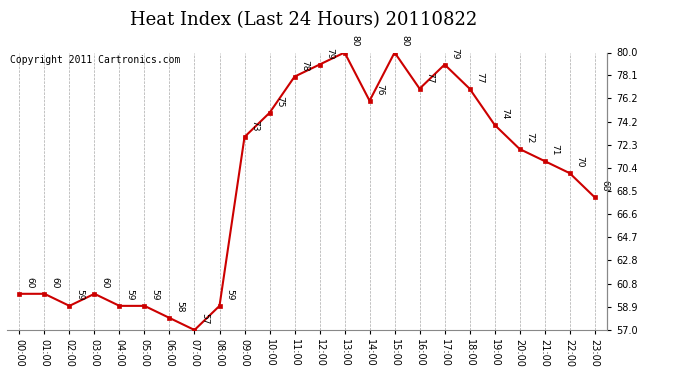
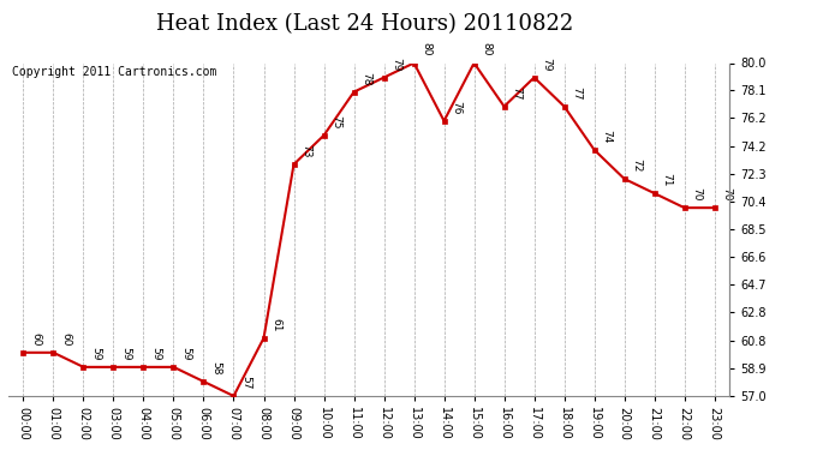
03:00: 60 -> 59
08:00: 59 -> 61
23:00: 68 -> 70
